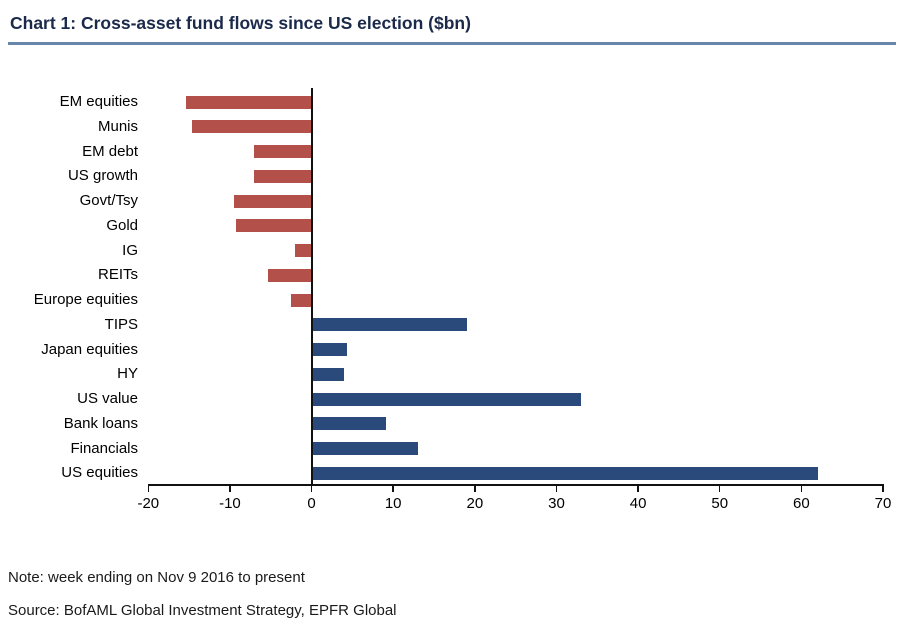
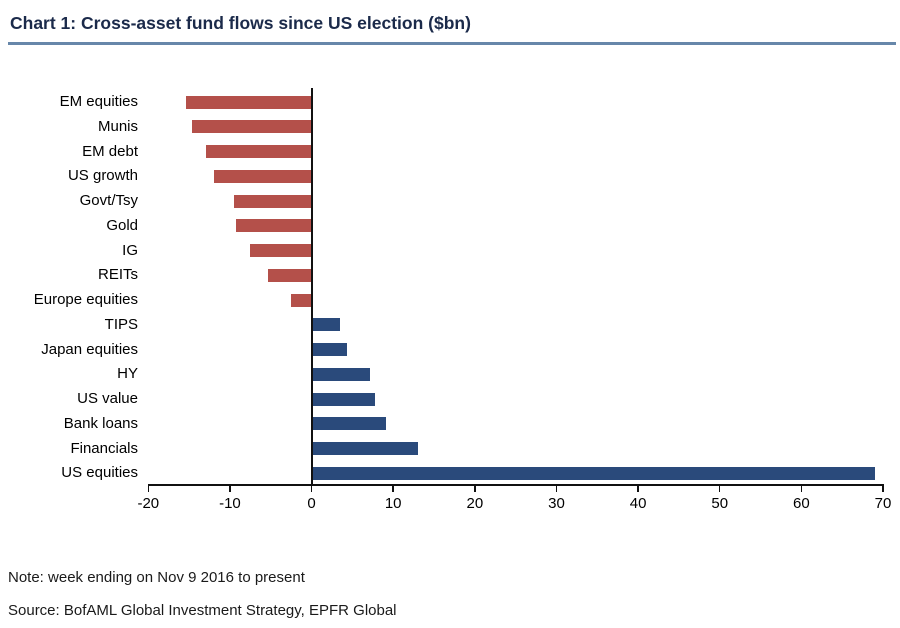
EM debt: -7 -> -13
US growth: -7 -> -12
IG: -2 -> -8
TIPS: 19 -> 4
HY: 4 -> 7
US value: 33 -> 8
US equities: 62 -> 69
